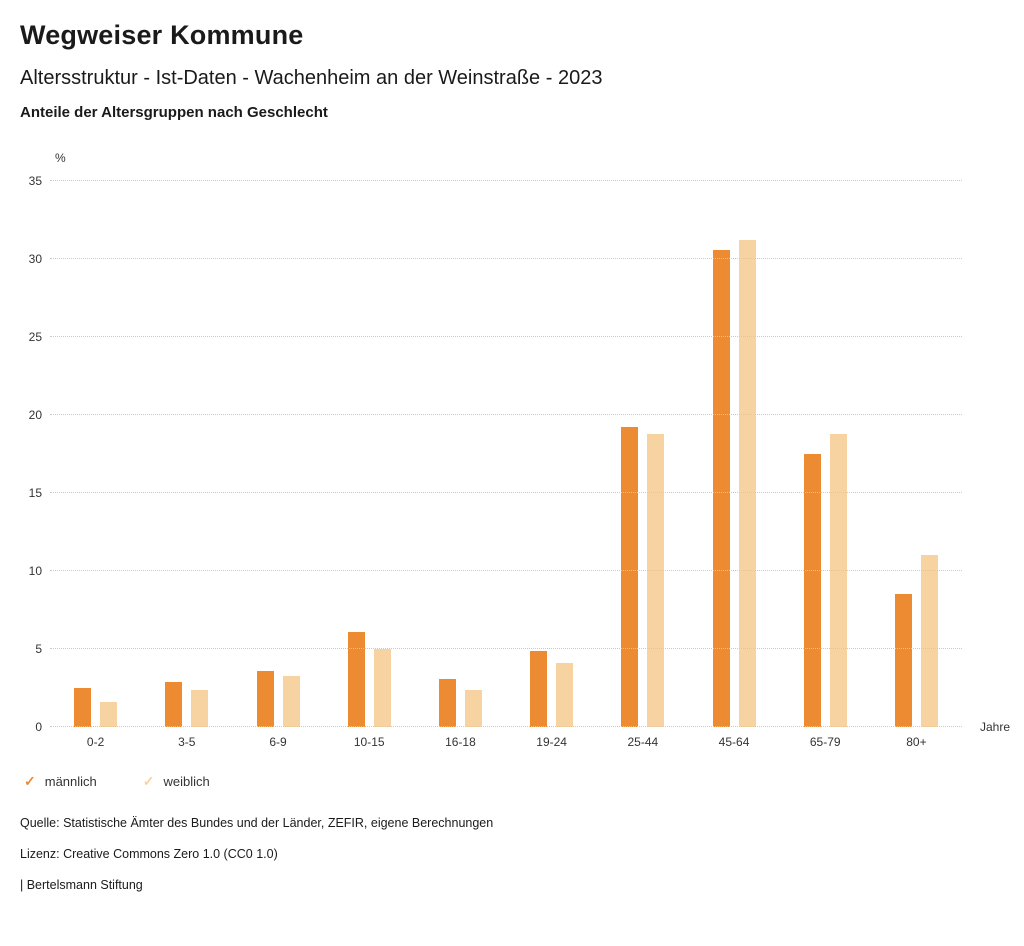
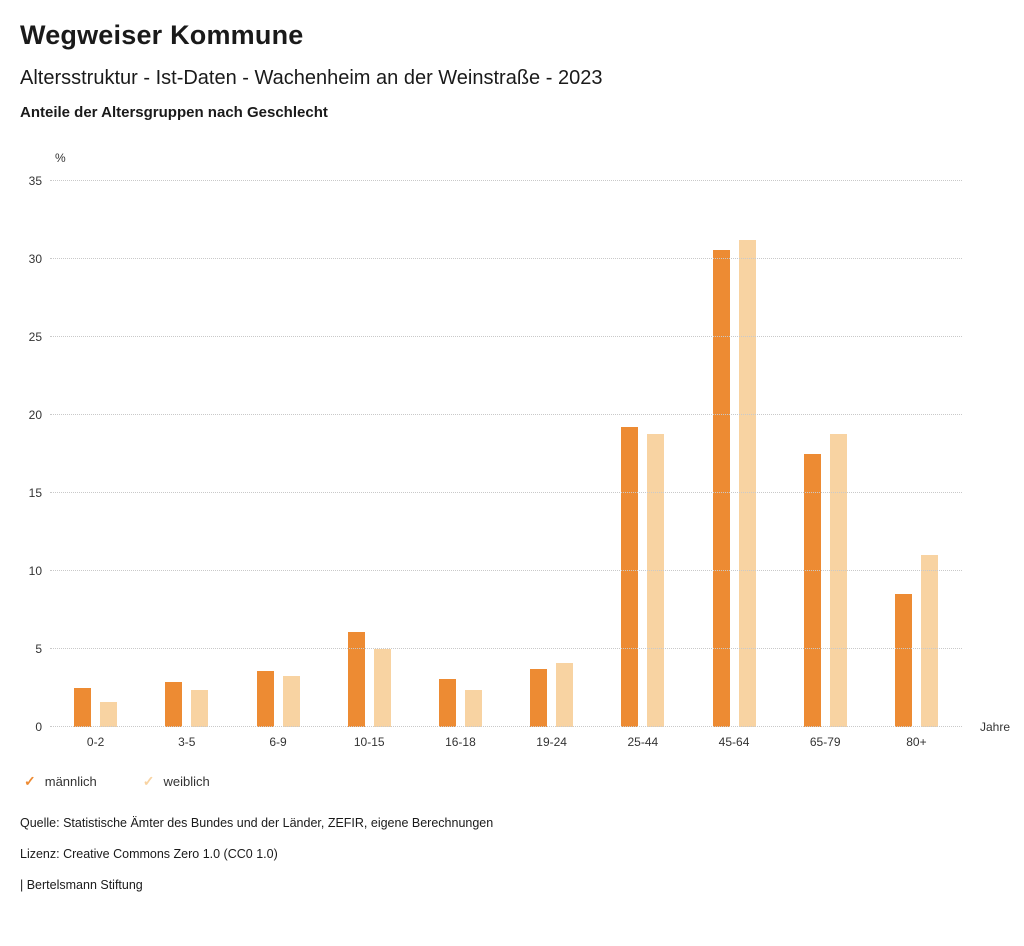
männlich/19-24: 4.9 -> 3.7
